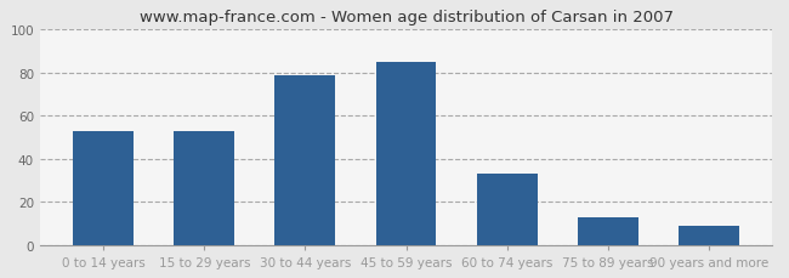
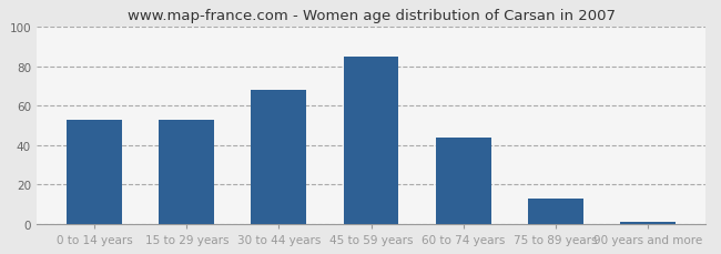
30 to 44 years: 79 -> 68
60 to 74 years: 33 -> 44
90 years and more: 9 -> 1
